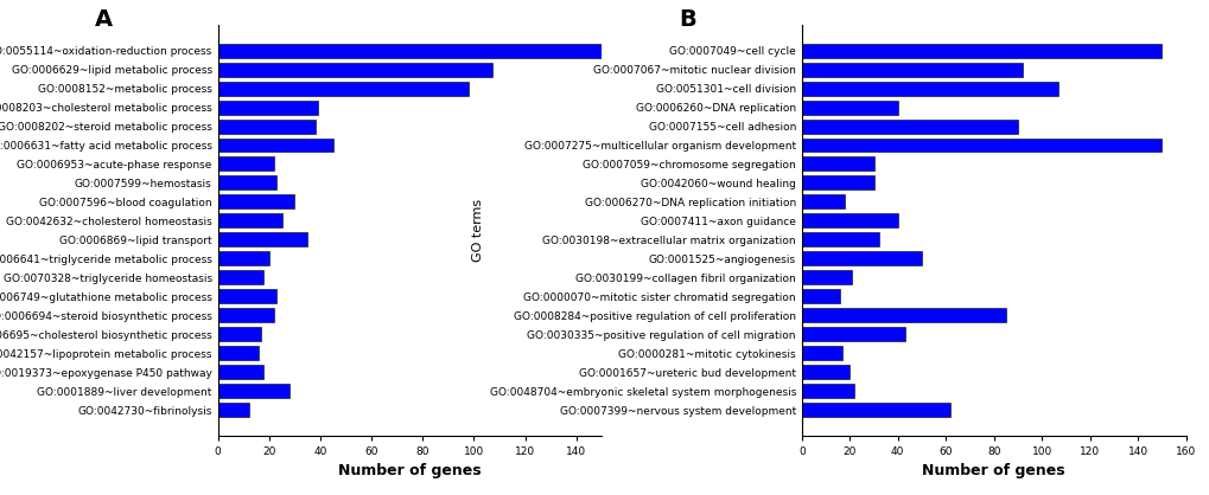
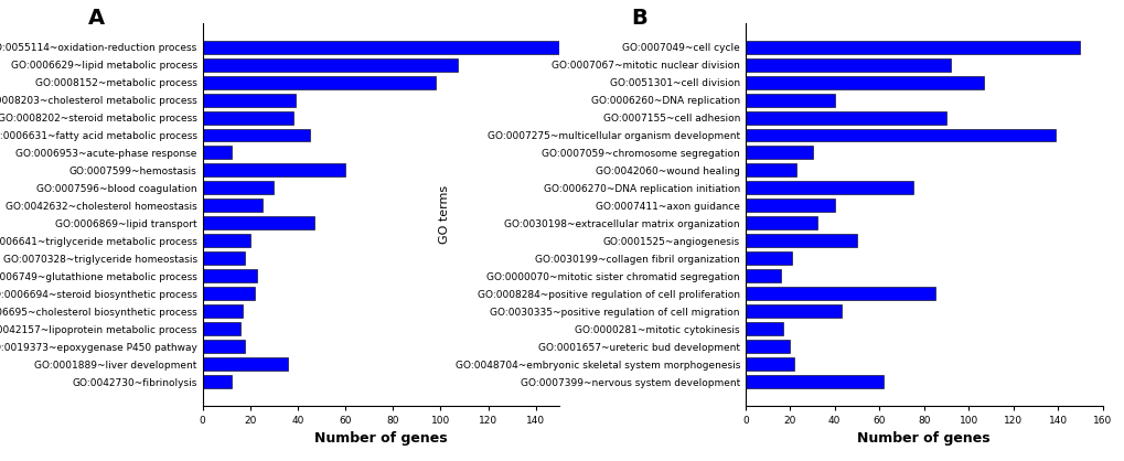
GO:0006953~acute-phase response: 22 -> 12
GO:0007599~hemostasis: 23 -> 60
GO:0006869~lipid transport: 35 -> 47
GO:0001889~liver development: 28 -> 36
GO:0007275~multicellular organism development: 150 -> 139
GO:0042060~wound healing: 30 -> 23
GO:0006270~DNA replication initiation: 18 -> 75
